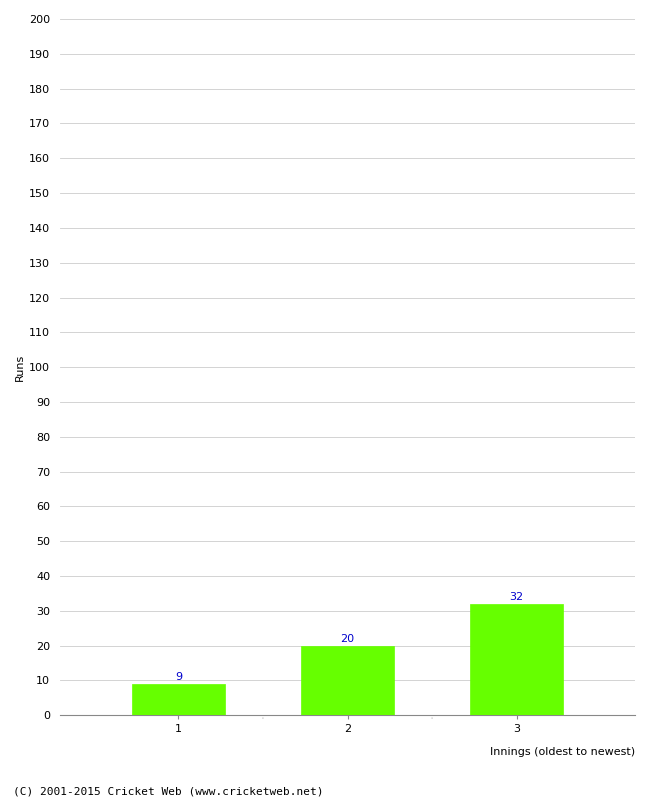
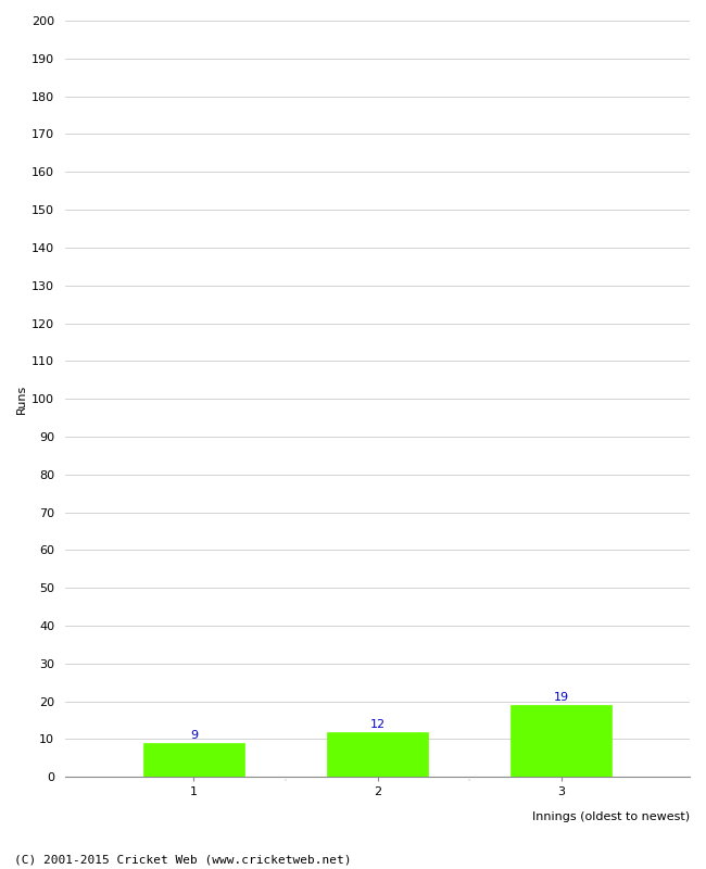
2: 20 -> 12
3: 32 -> 19
